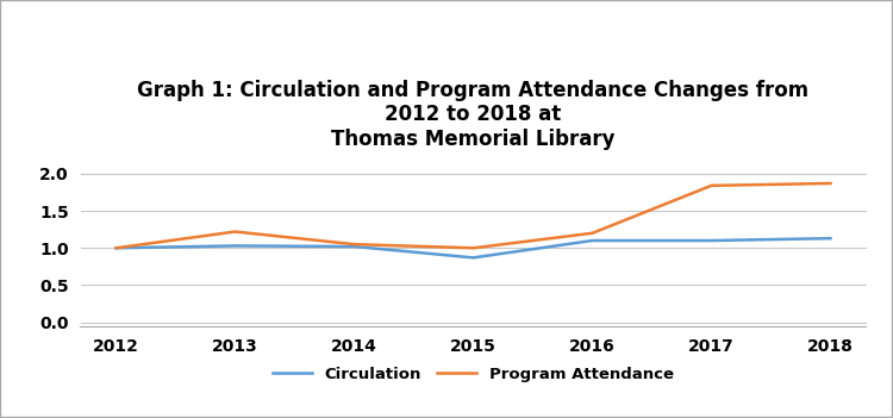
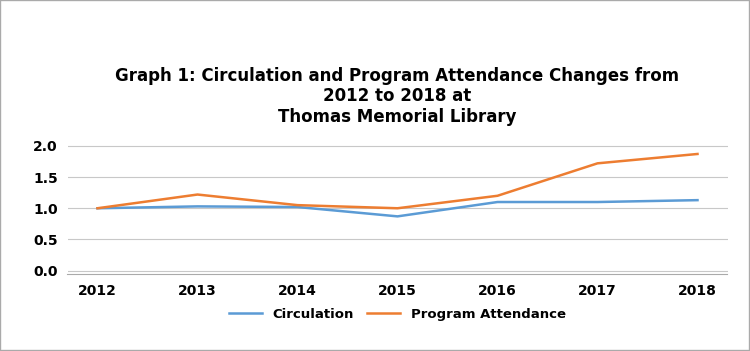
Program Attendance/2017: 1.84 -> 1.72
